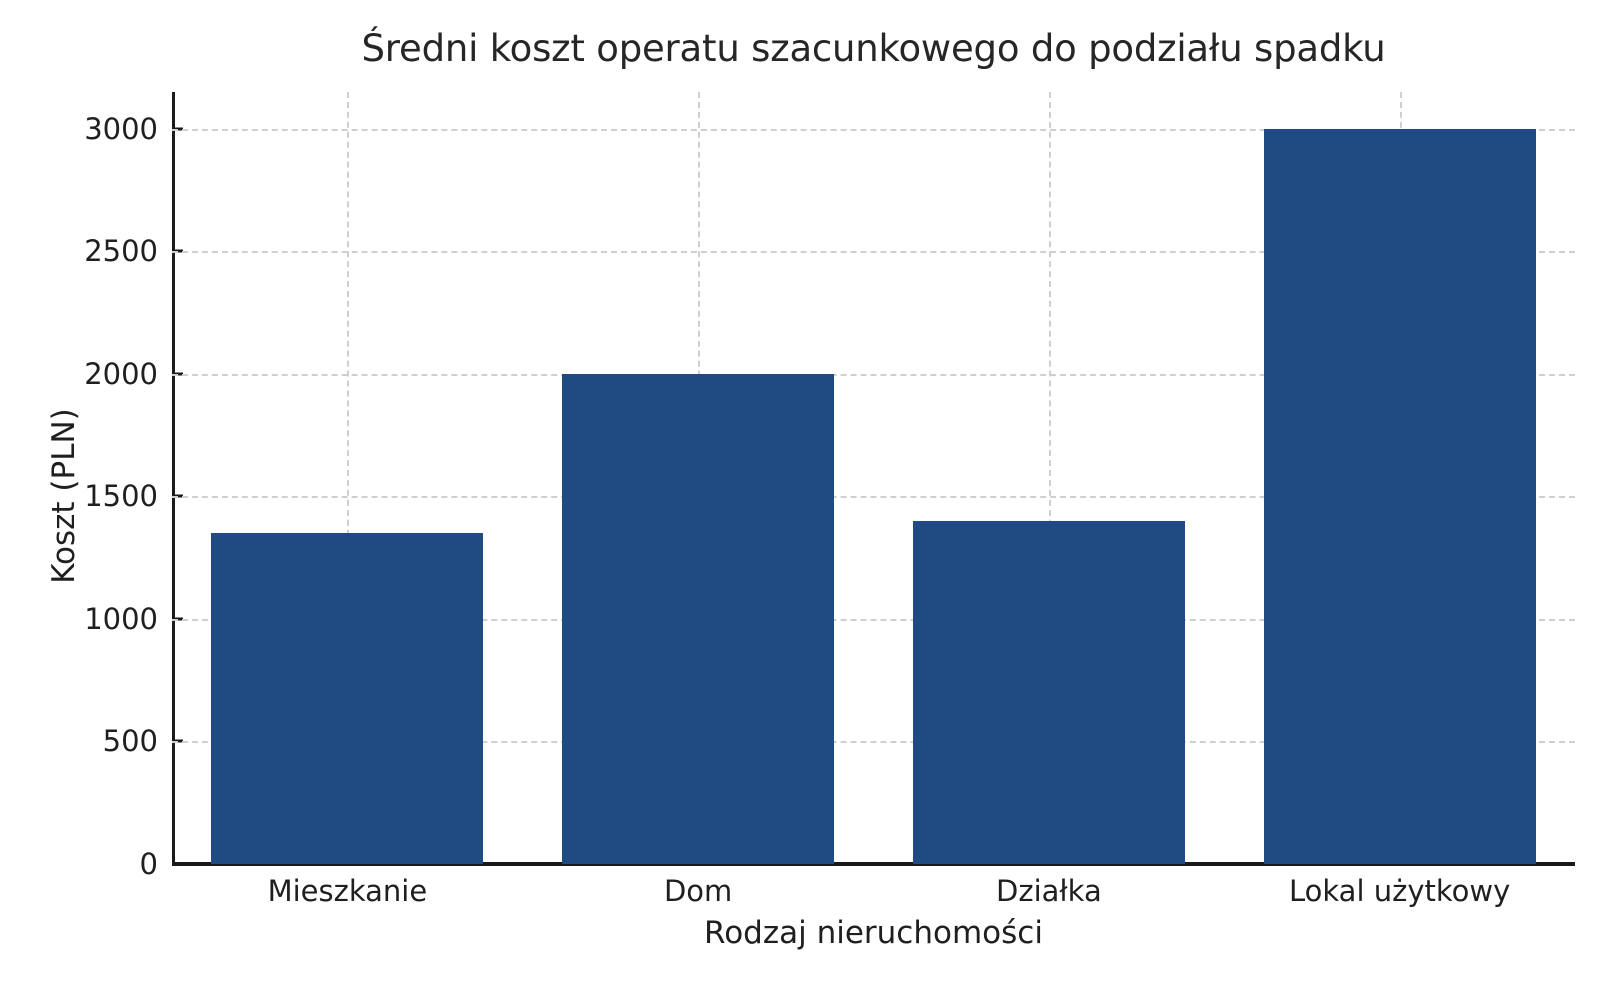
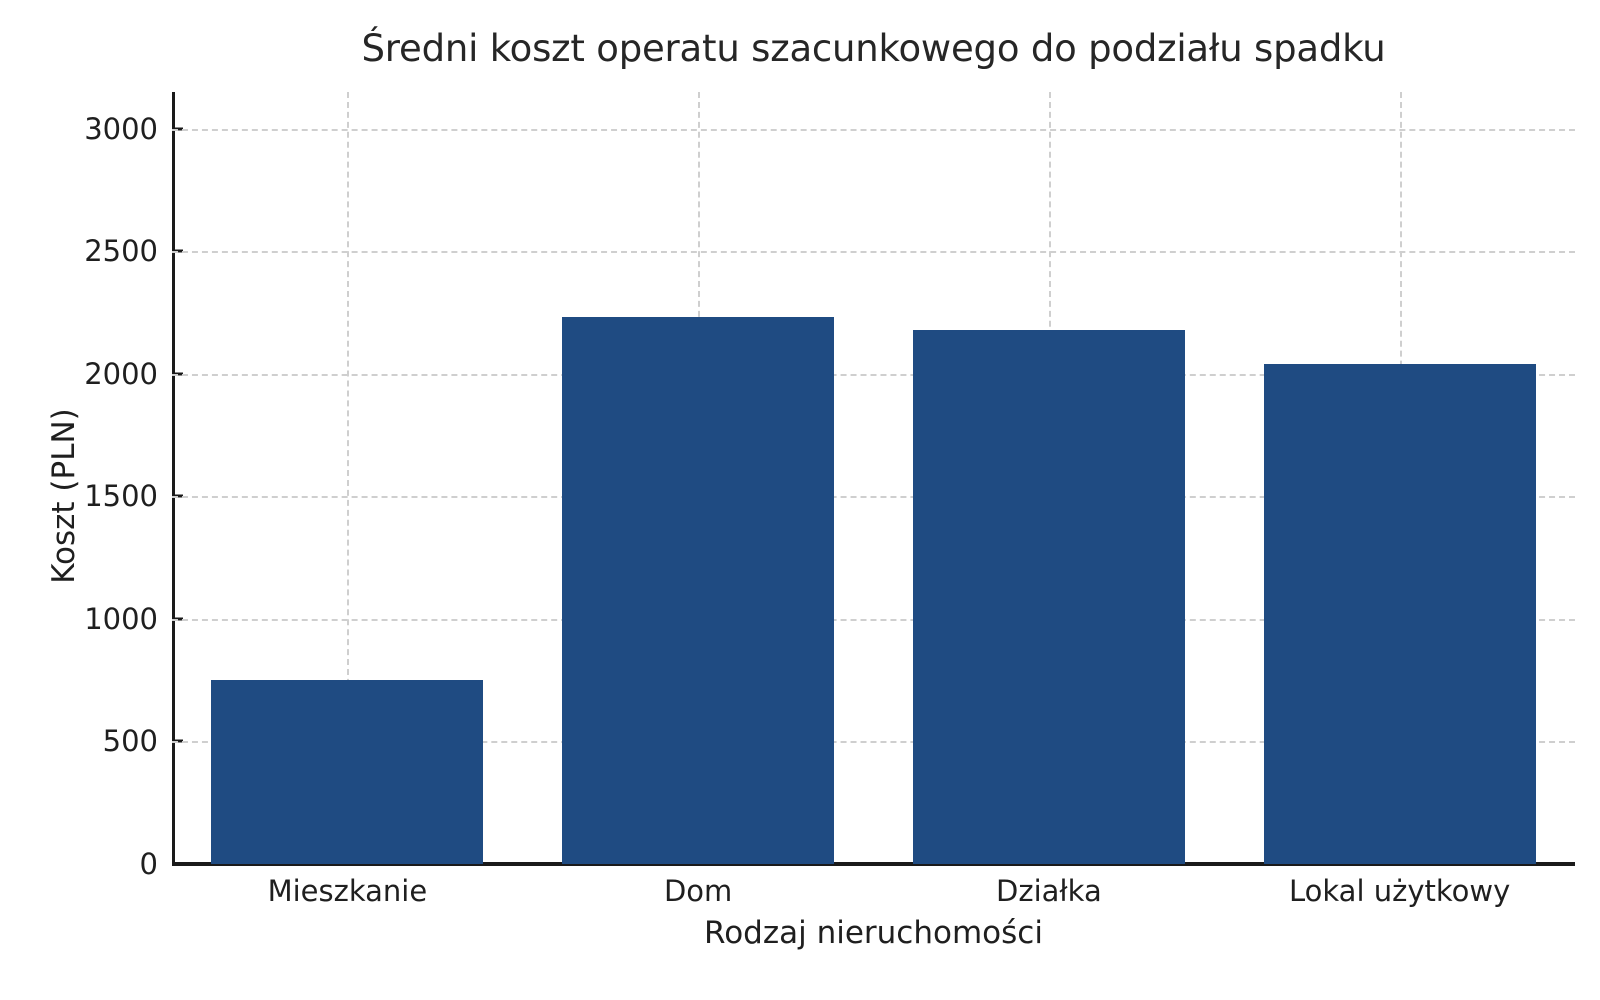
Mieszkanie: 1350 -> 750
Dom: 2000 -> 2230
Działka: 1400 -> 2180
Lokal użytkowy: 3000 -> 2040
